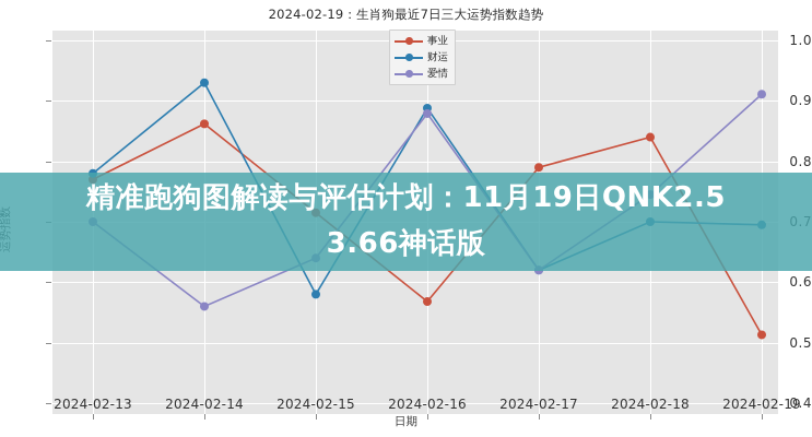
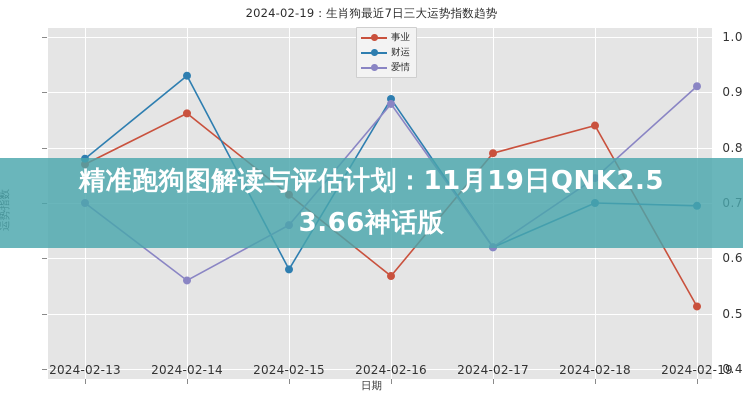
爱情/2024-02-15: 0.64 -> 0.66
